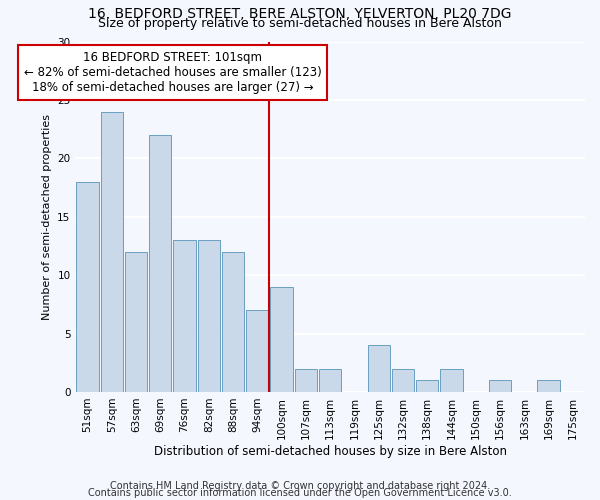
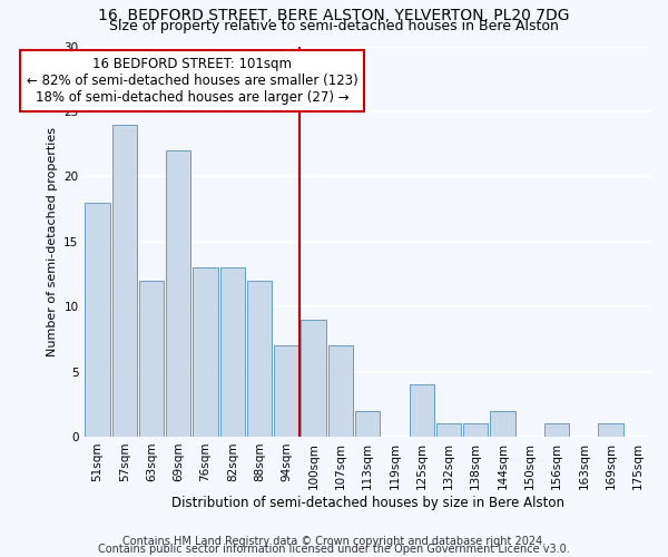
107sqm: 2 -> 7
132sqm: 2 -> 1
